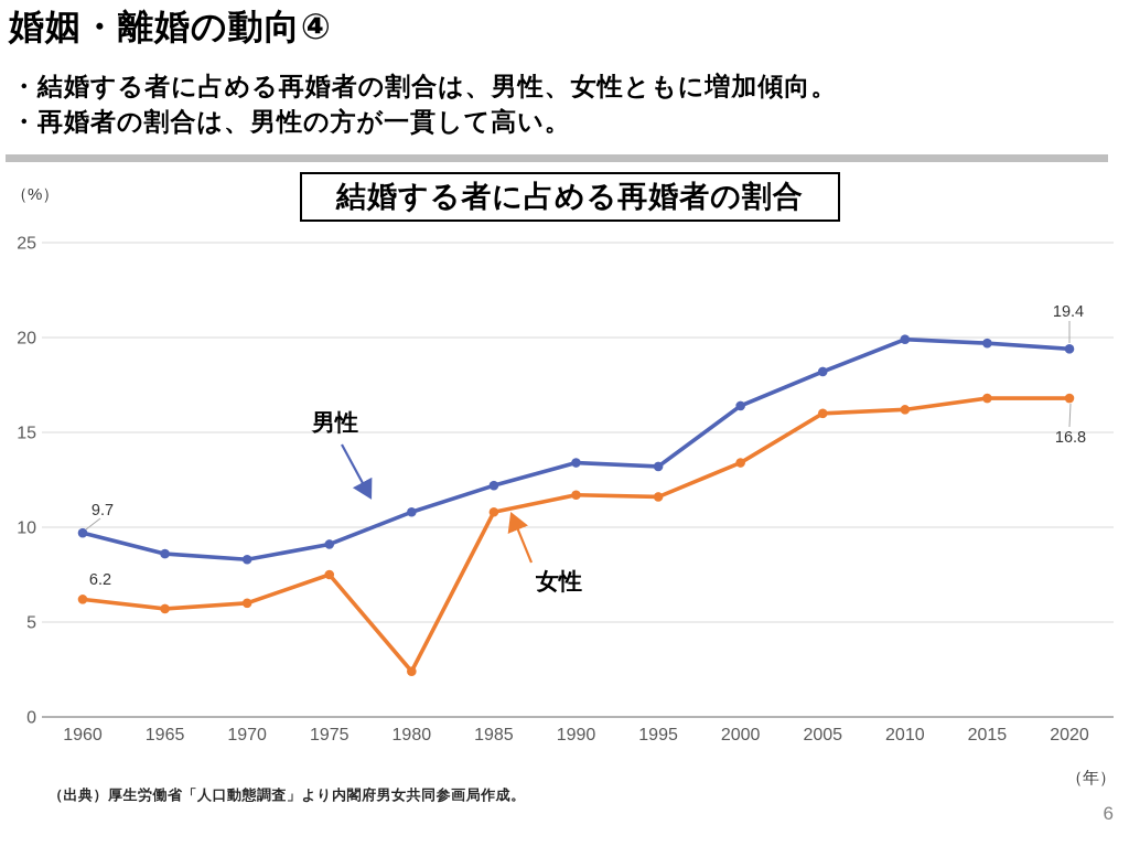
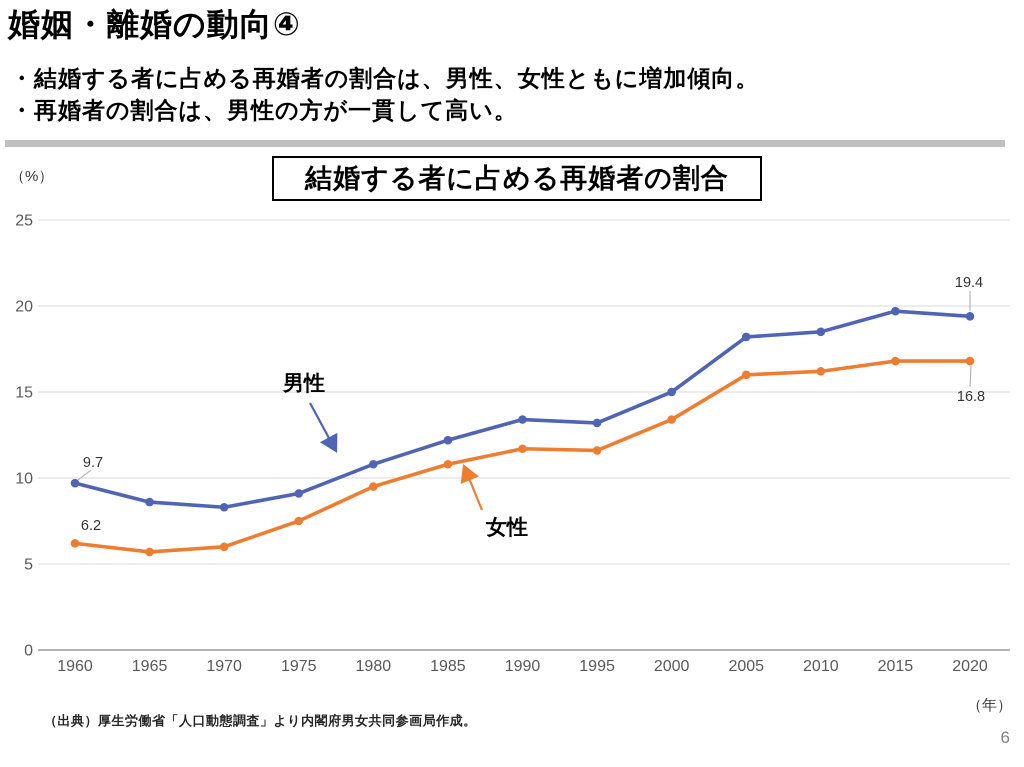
女性/1980: 2.4 -> 9.5
男性/2000: 16.4 -> 15.0
男性/2010: 19.9 -> 18.5
